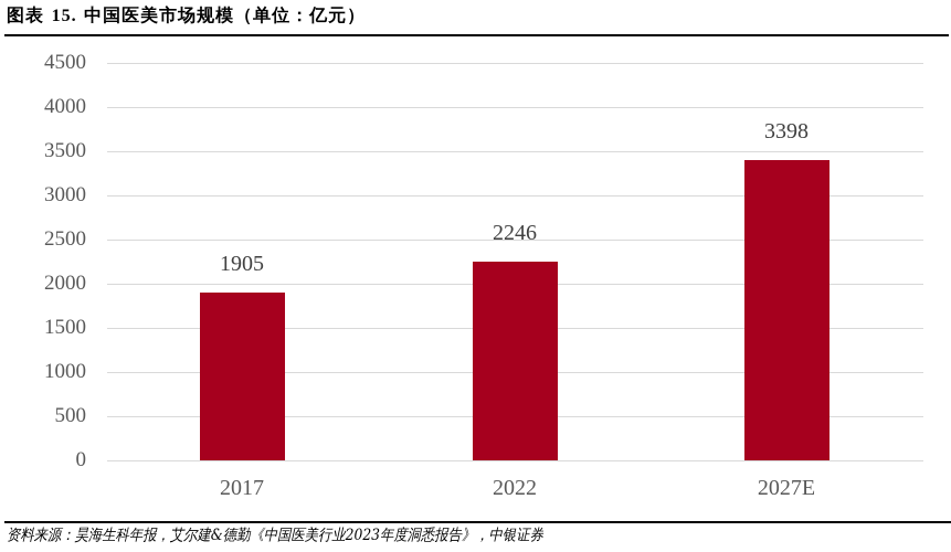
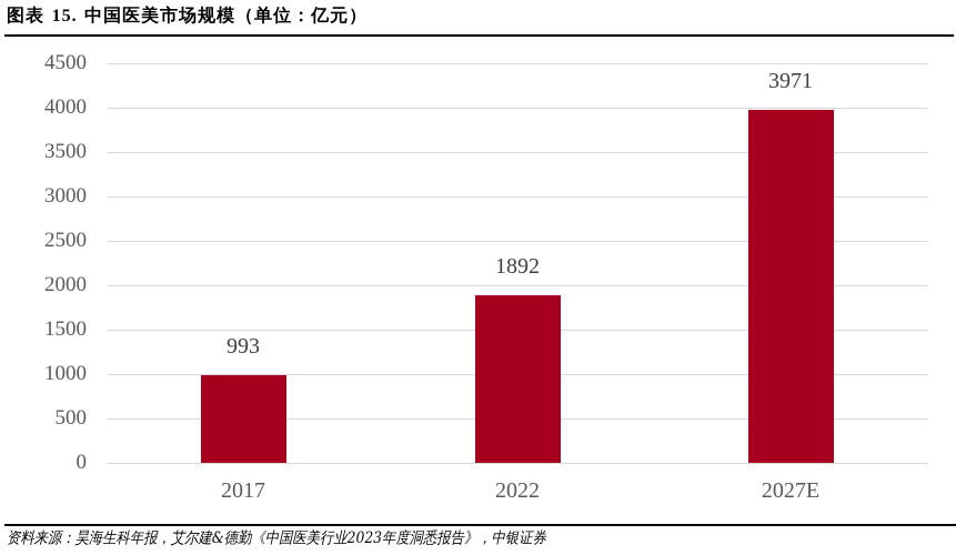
2017: 1905 -> 993
2022: 2246 -> 1892
2027E: 3398 -> 3971
